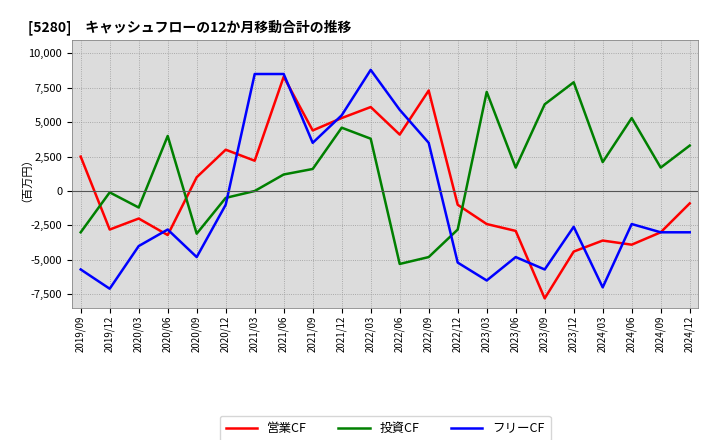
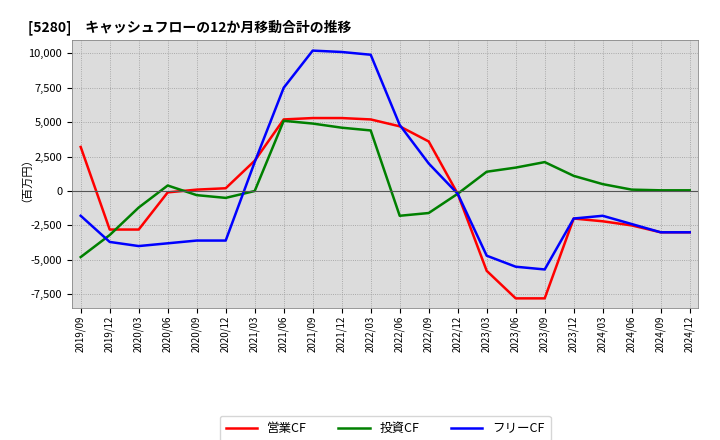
営業CF/2019/09: 2,500 -> 3,200
投資CF/2019/09: -3,000 -> -4,800
フリーCF/2019/09: -5,700 -> -1,800
投資CF/2019/12: -100 -> -3,200
フリーCF/2019/12: -7,100 -> -3,700
営業CF/2020/03: -2,000 -> -2,800
営業CF/2020/06: -3,200 -> -100
投資CF/2020/06: 4,000 -> 400
フリーCF/2020/06: -2,800 -> -3,800
営業CF/2020/09: 1,000 -> 100
投資CF/2020/09: -3,100 -> -300
フリーCF/2020/09: -4,800 -> -3,600
営業CF/2020/12: 3,000 -> 200
フリーCF/2020/12: -1,000 -> -3,600
フリーCF/2021/03: 8,500 -> 2,100
営業CF/2021/06: 8,300 -> 5,200
投資CF/2021/06: 1,200 -> 5,100
フリーCF/2021/06: 8,500 -> 7,500
営業CF/2021/09: 4,400 -> 5,300
投資CF/2021/09: 1,600 -> 4,900
フリーCF/2021/09: 3,500 -> 10,200
フリーCF/2021/12: 5,500 -> 10,100
営業CF/2022/03: 6,100 -> 5,200
投資CF/2022/03: 3,800 -> 4,400
フリーCF/2022/03: 8,800 -> 9,900
営業CF/2022/06: 4,100 -> 4,700
投資CF/2022/06: -5,300 -> -1,800
フリーCF/2022/06: 5,900 -> 4,800
営業CF/2022/09: 7,300 -> 3,600
投資CF/2022/09: -4,800 -> -1,600
フリーCF/2022/09: 3,500 -> 2,000
営業CF/2022/12: -1,000 -> -200
投資CF/2022/12: -2,800 -> -200
フリーCF/2022/12: -5,200 -> -200
営業CF/2023/03: -2,400 -> -5,800
投資CF/2023/03: 7,200 -> 1,400
フリーCF/2023/03: -6,500 -> -4,700
営業CF/2023/06: -2,900 -> -7,800
フリーCF/2023/06: -4,800 -> -5,500
投資CF/2023/09: 6,300 -> 2,100
営業CF/2023/12: -4,400 -> -2,000
投資CF/2023/12: 7,900 -> 1,100
フリーCF/2023/12: -2,600 -> -2,000
営業CF/2024/03: -3,600 -> -2,200
投資CF/2024/03: 2,100 -> 500
フリーCF/2024/03: -7,000 -> -1,800
営業CF/2024/06: -3,900 -> -2,500
投資CF/2024/06: 5,300 -> 100
投資CF/2024/09: 1,700 -> 0
営業CF/2024/12: -900 -> -3,000
投資CF/2024/12: 3,300 -> 0
